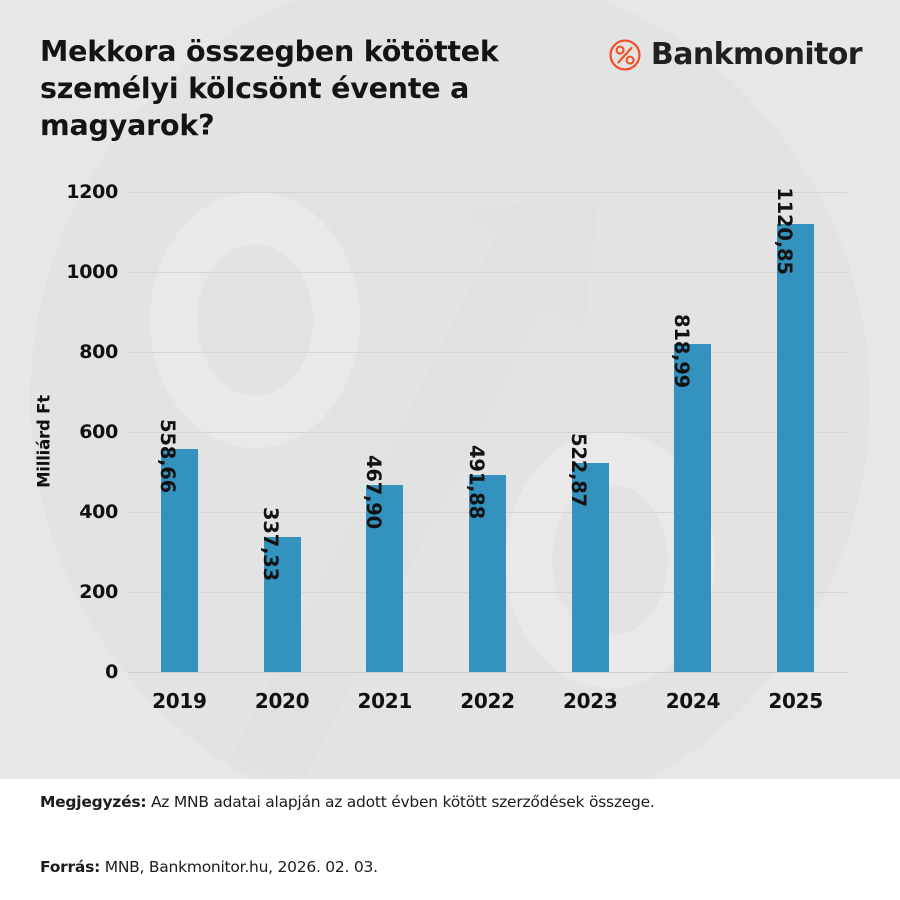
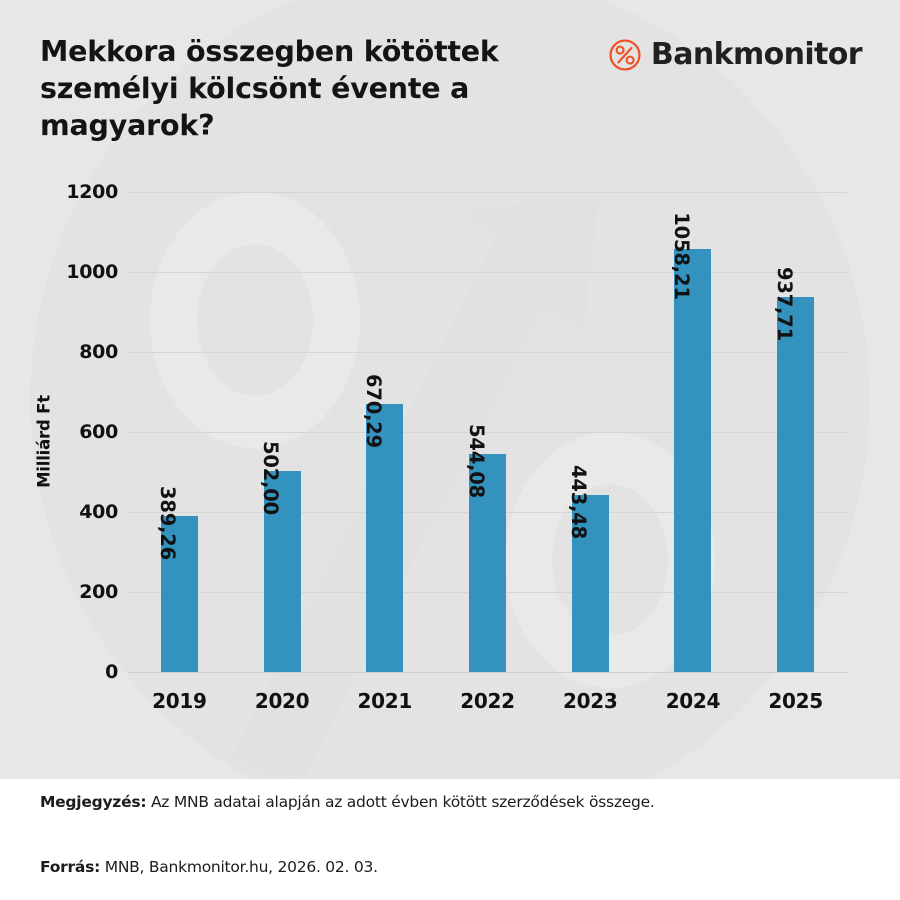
2019: 558,66 -> 389,26
2020: 337,33 -> 502,00
2021: 467,90 -> 670,29
2022: 491,88 -> 544,08
2023: 522,87 -> 443,48
2024: 818,99 -> 1058,21
2025: 1120,85 -> 937,71
